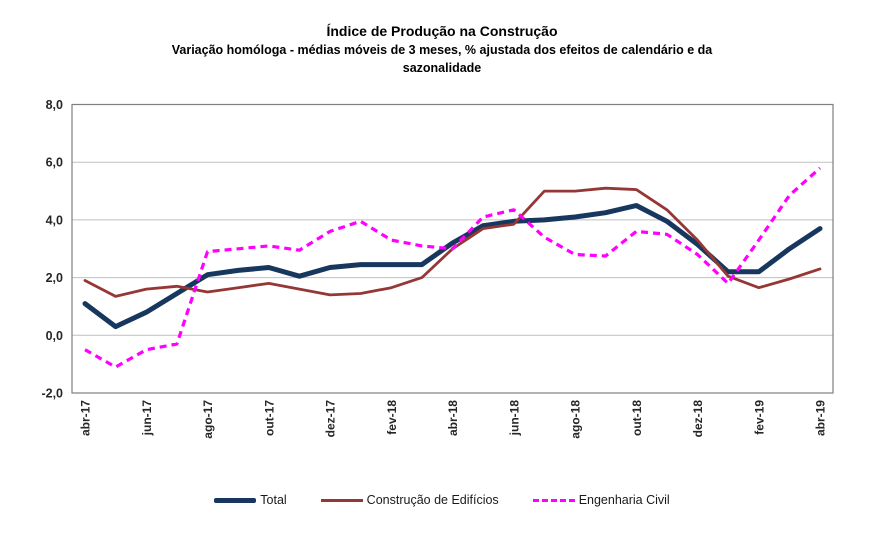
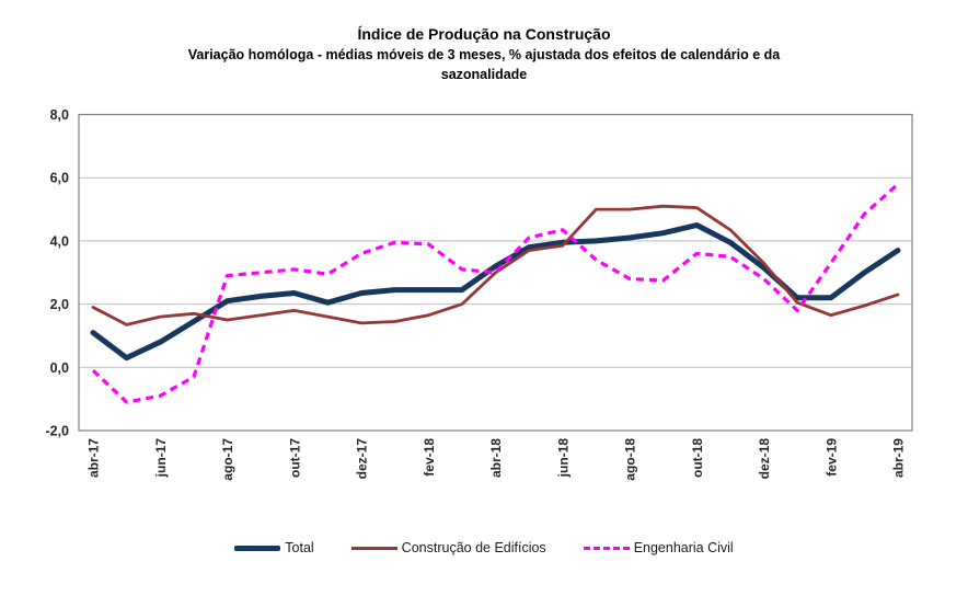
Engenharia Civil/abr-17: -0,5 -> -0,1
Engenharia Civil/jun-17: -0,5 -> -0,9
Engenharia Civil/fev-18: 3,3 -> 3,9
